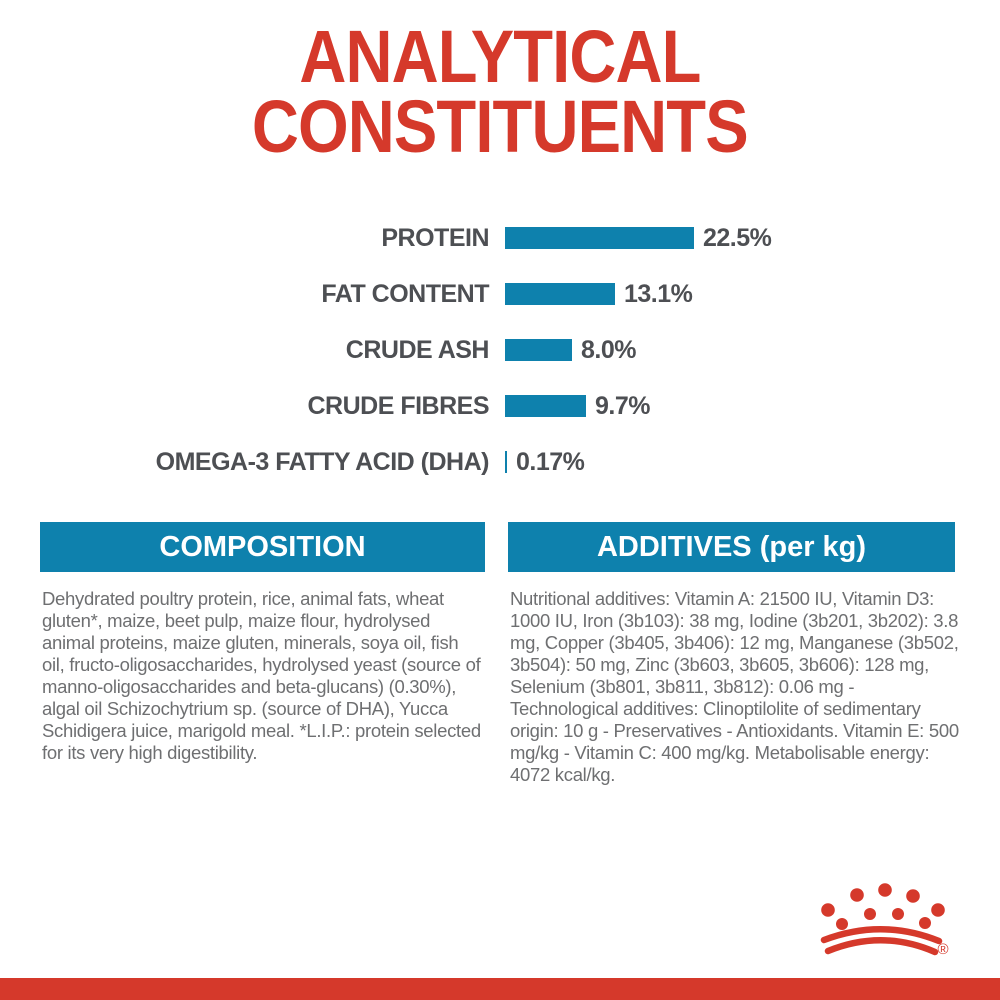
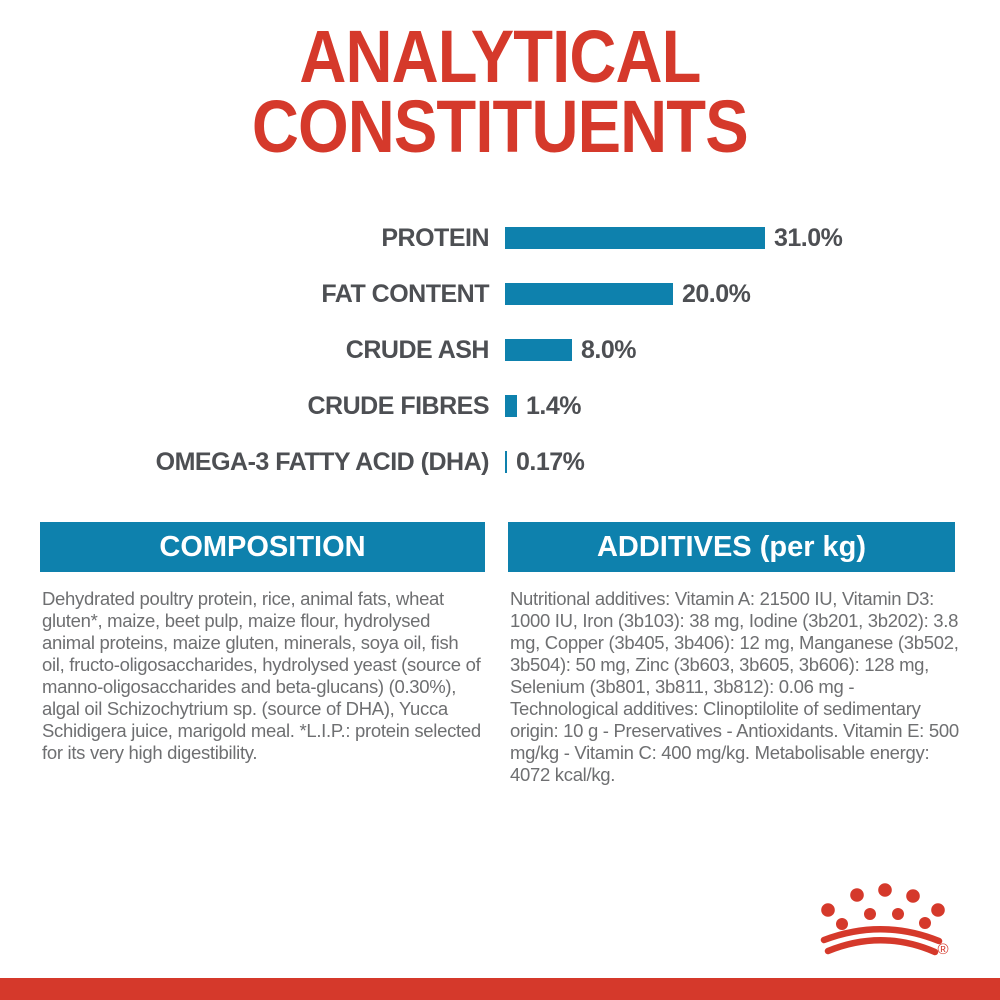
PROTEIN: 22.5% -> 31.0%
FAT CONTENT: 13.1% -> 20.0%
CRUDE FIBRES: 9.7% -> 1.4%
